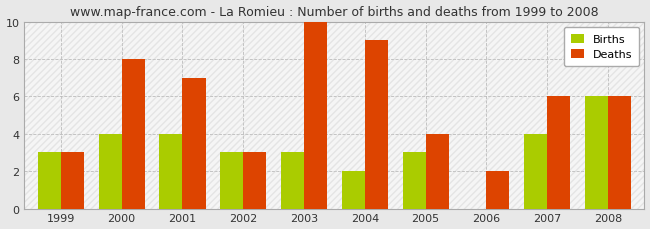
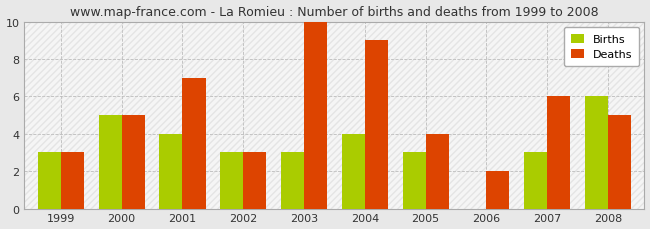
Births/2000: 4 -> 5
Deaths/2000: 8 -> 5
Births/2004: 2 -> 4
Births/2007: 4 -> 3
Deaths/2008: 6 -> 5
